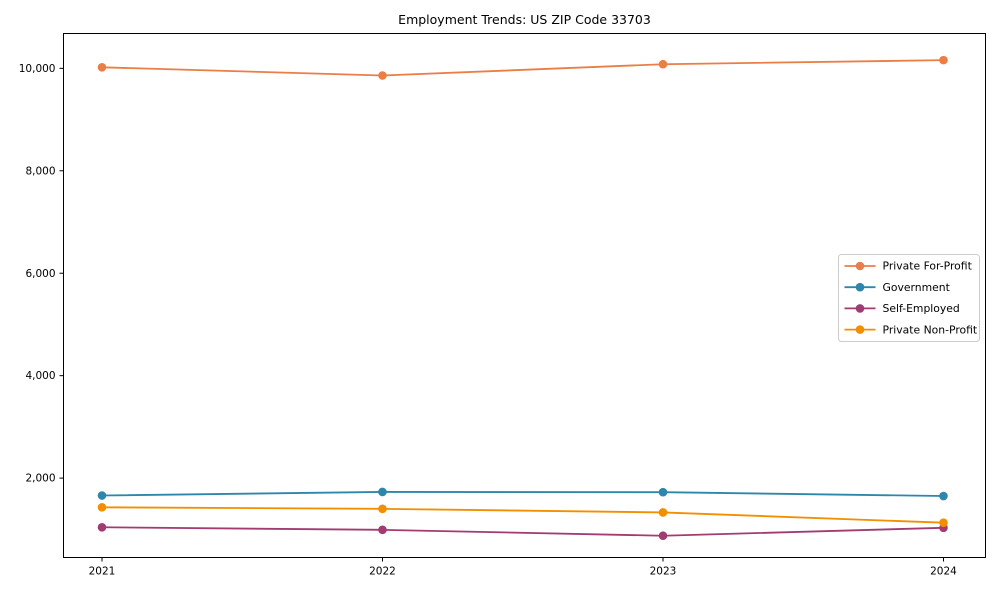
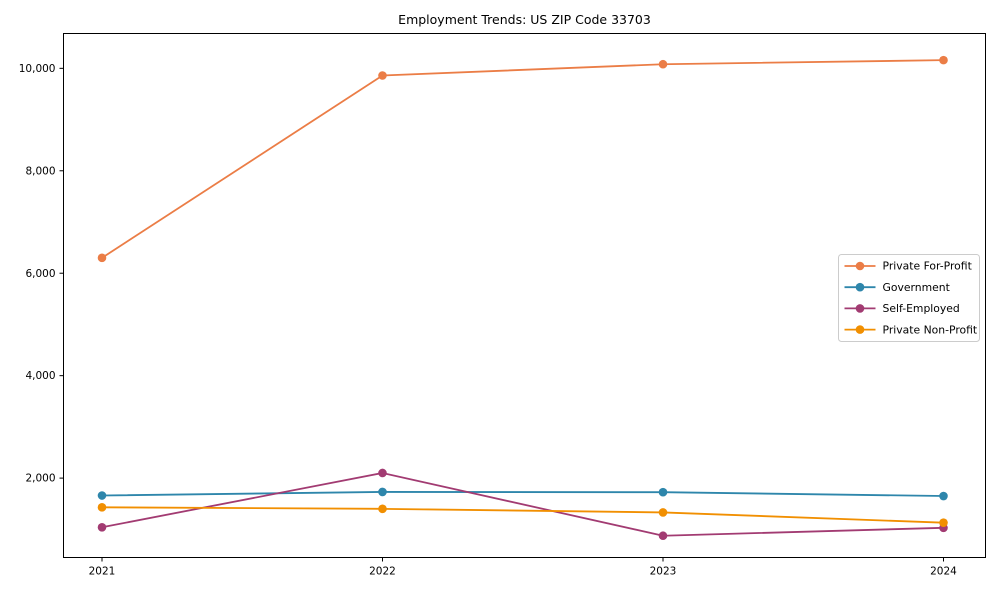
Private For-Profit/2021: 10000 -> 6300
Self-Employed/2022: 1000 -> 2100
